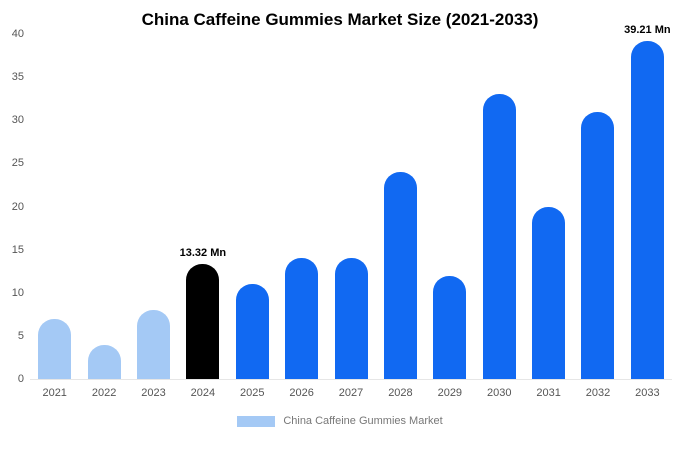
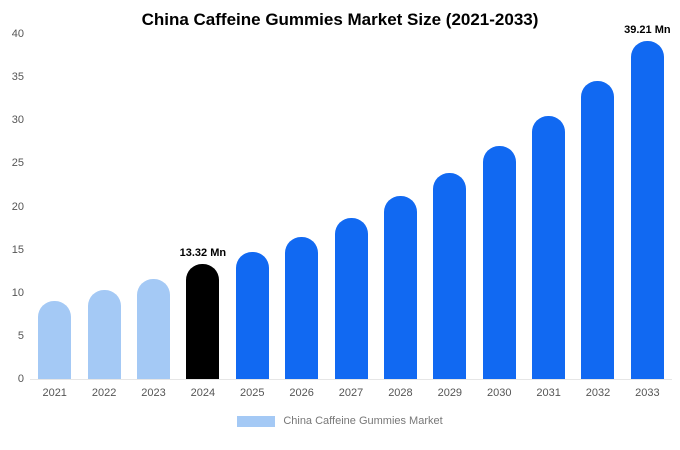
2021: 7 -> 9
2022: 4 -> 10
2023: 8 -> 12
2025: 11 -> 15
2026: 14 -> 16
2027: 14 -> 19
2028: 24 -> 21
2029: 12 -> 24
2030: 33 -> 27
2031: 20 -> 30
2032: 31 -> 35
